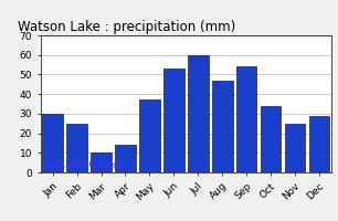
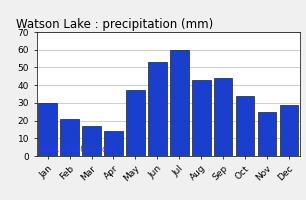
Feb: 25 -> 21
Mar: 10 -> 17
Aug: 47 -> 43
Sep: 54 -> 44
